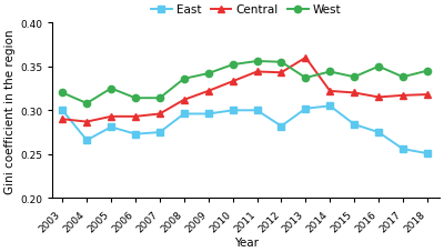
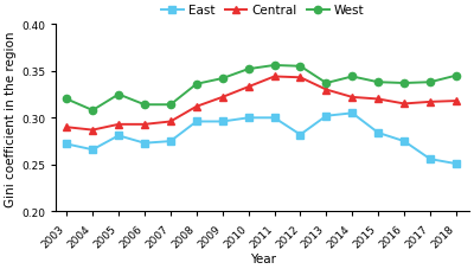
East/2003: 0.300 -> 0.272
Central/2013: 0.360 -> 0.330
West/2016: 0.350 -> 0.337
